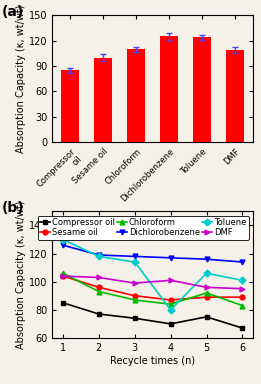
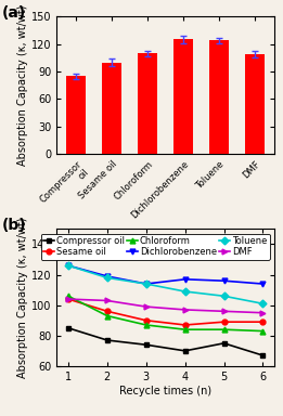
Toluene/1: 130 -> 126
Dichlorobenzene/3: 118 -> 114
Toluene/4: 80 -> 109
DMF/4: 101 -> 97
Chloroform/5: 92 -> 84
